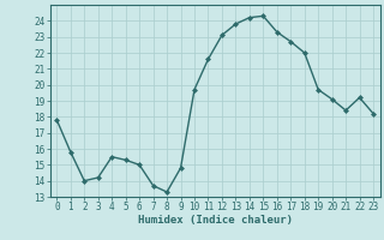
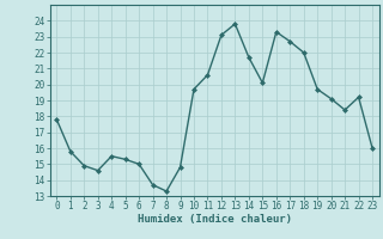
2: 14.0 -> 14.9
3: 14.2 -> 14.6
11: 21.6 -> 20.6
14: 24.2 -> 21.7
15: 24.3 -> 20.1
23: 18.2 -> 16.0
